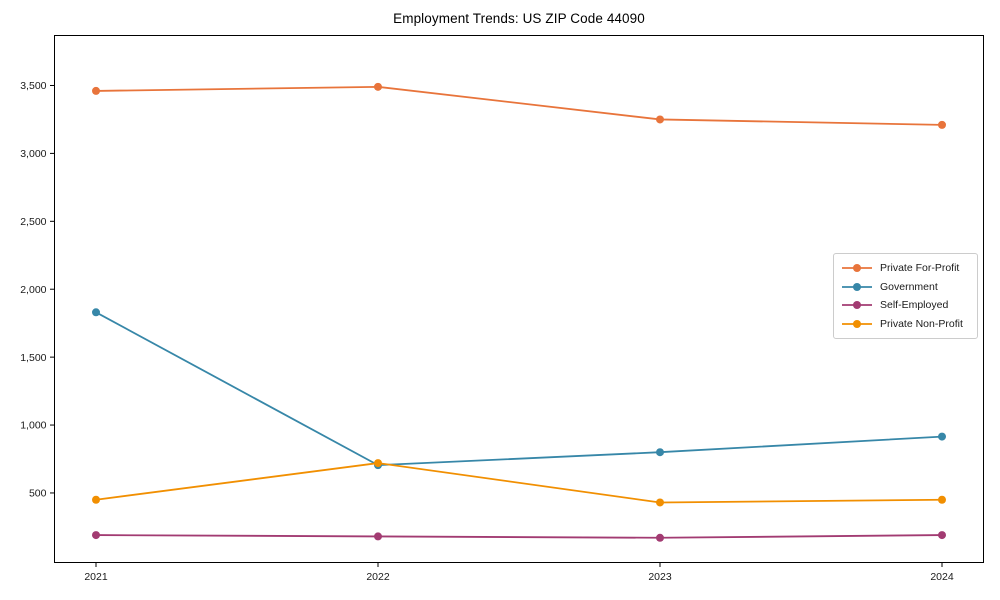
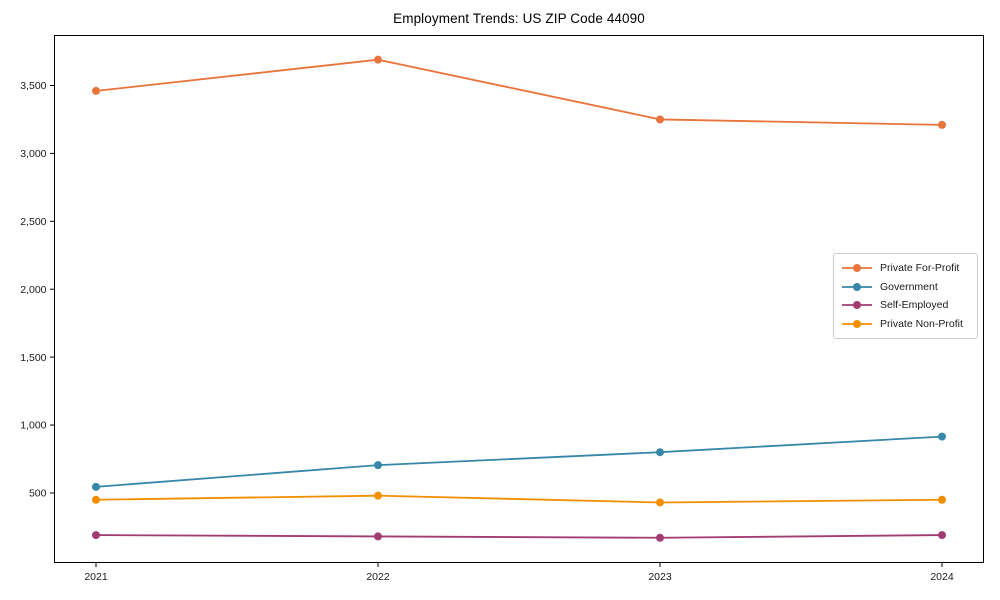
Government/2021: 1830 -> 540
Private For-Profit/2022: 3490 -> 3690
Private Non-Profit/2022: 720 -> 480
